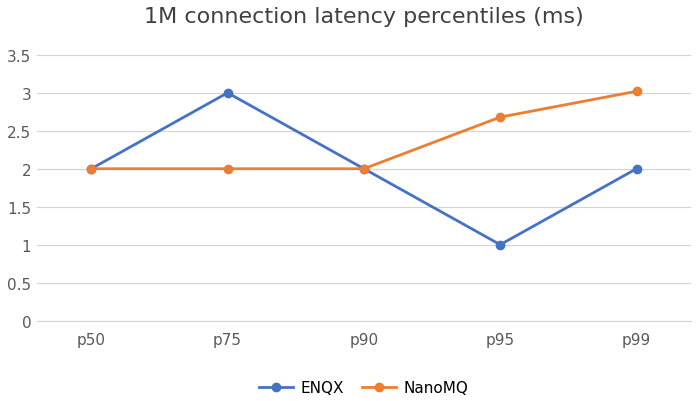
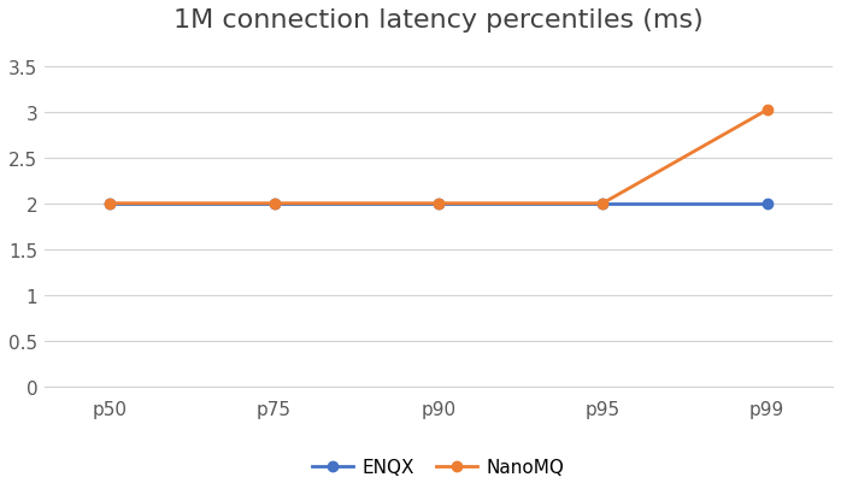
ENQX/p75: 3 -> 2
ENQX/p95: 1 -> 2
NanoMQ/p95: 2.68 -> 2.00
